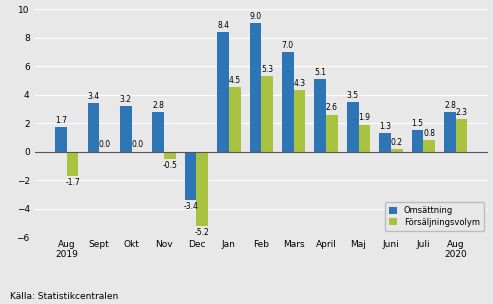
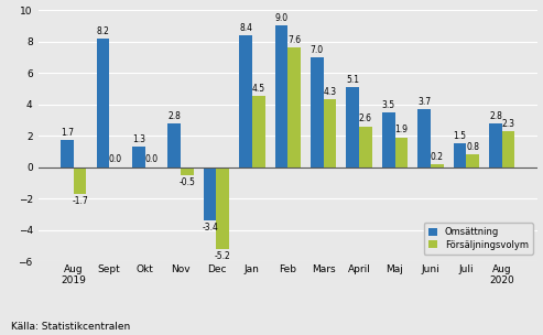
Omsättning/Sept: 3.4 -> 8.2
Omsättning/Okt: 3.2 -> 1.3
Försäljningsvolym/Feb: 5.3 -> 7.6
Omsättning/Juni: 1.3 -> 3.7
